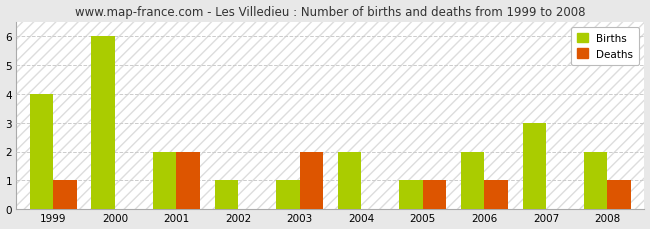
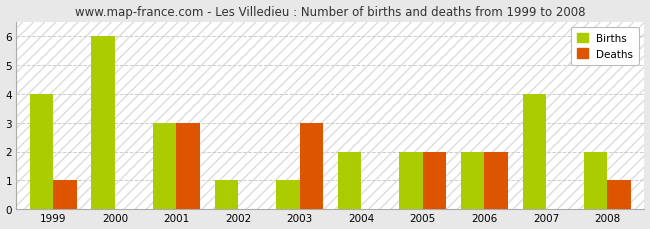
Births/2001: 2 -> 3
Deaths/2001: 2 -> 3
Deaths/2003: 2 -> 3
Births/2005: 1 -> 2
Deaths/2005: 1 -> 2
Deaths/2006: 1 -> 2
Births/2007: 3 -> 4
